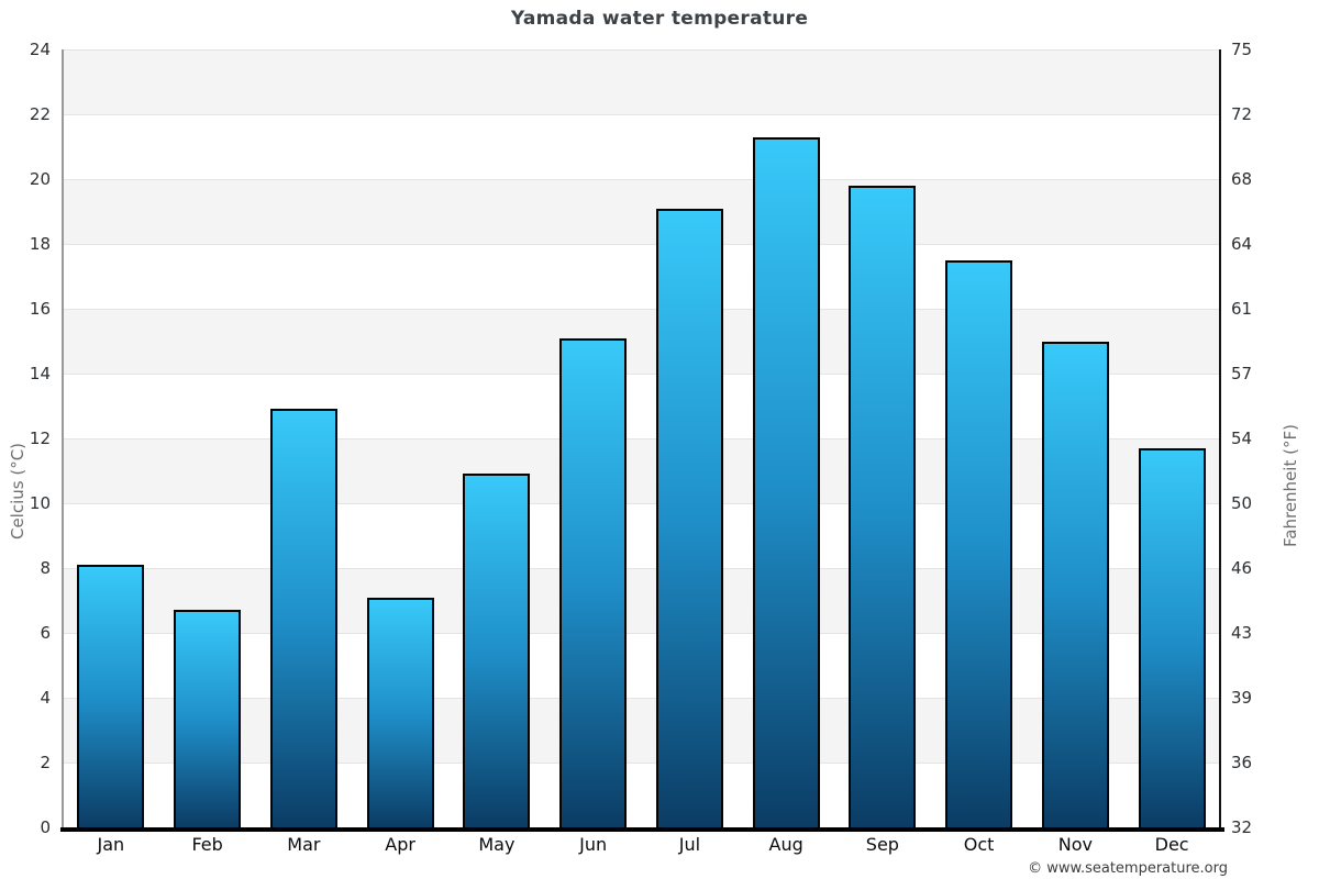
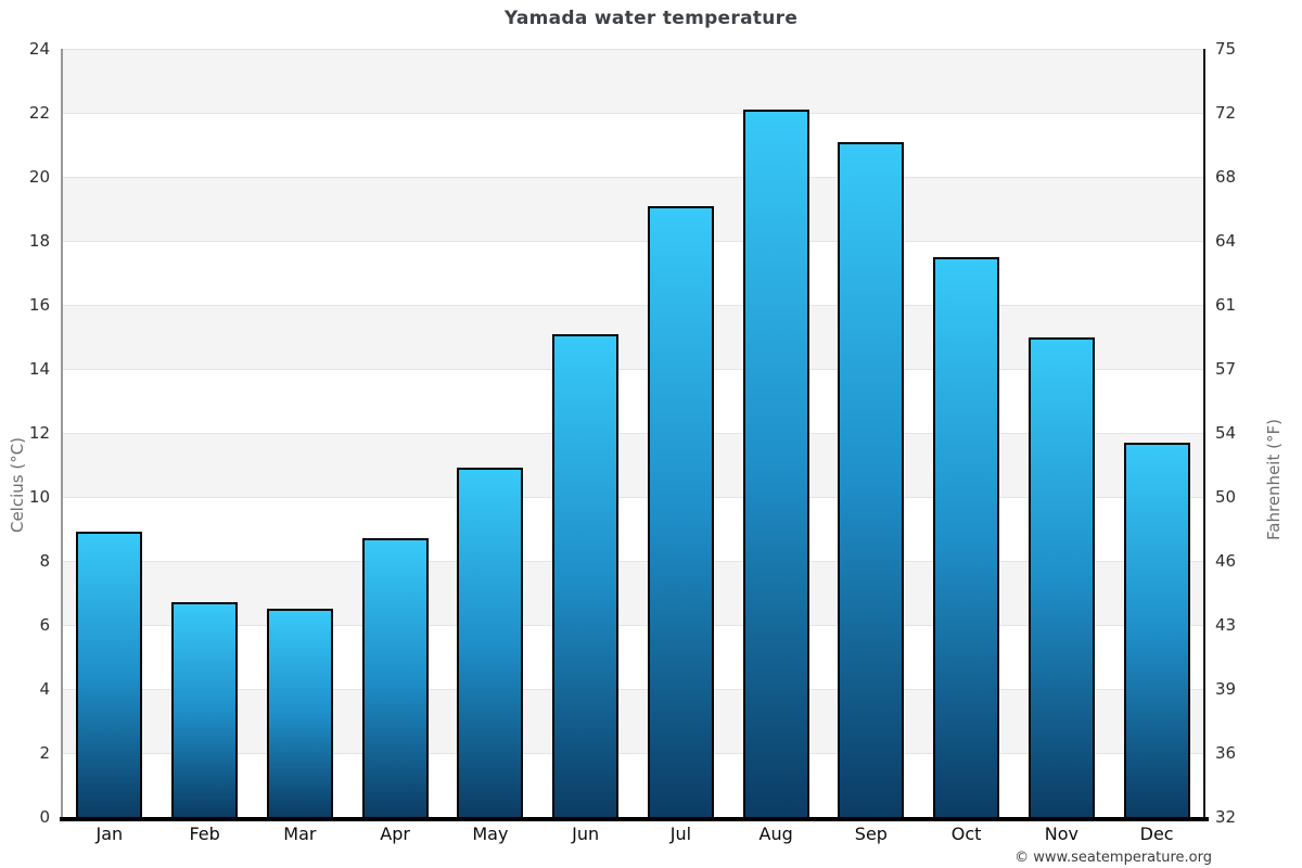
Jan: 8.1 -> 8.9
Mar: 12.9 -> 6.5
Apr: 7.1 -> 8.7
Aug: 21.3 -> 22.1
Sep: 19.8 -> 21.1
